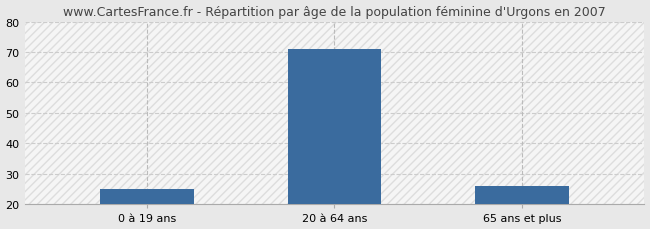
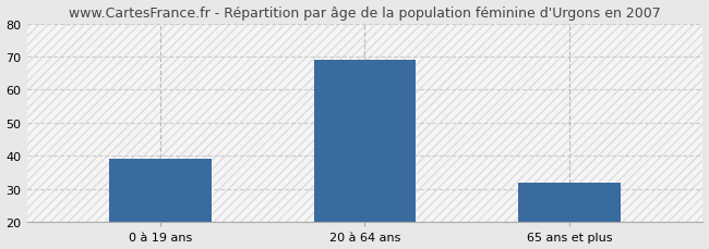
0 à 19 ans: 25 -> 39
20 à 64 ans: 71 -> 69
65 ans et plus: 26 -> 32
